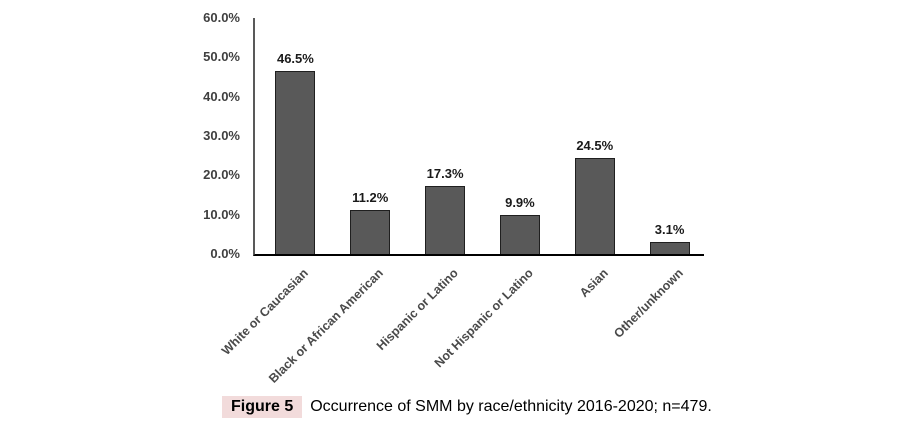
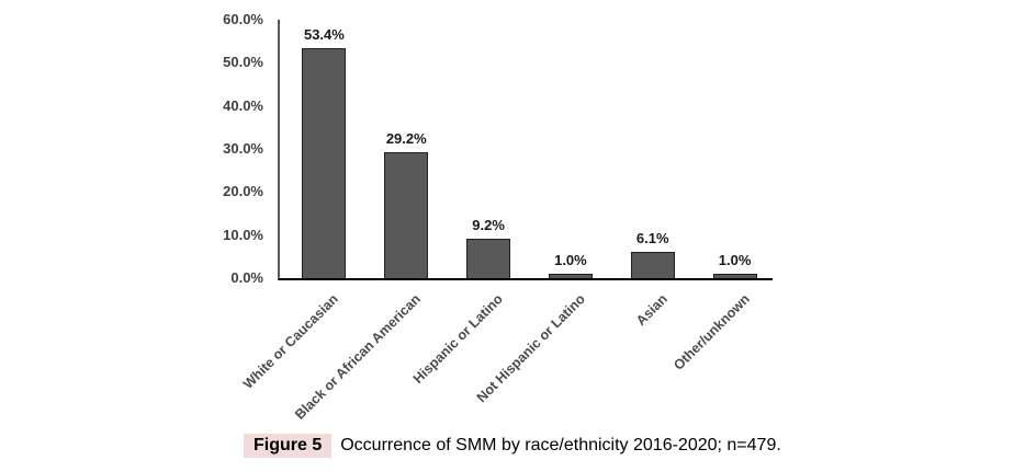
White or Caucasian: 46.5% -> 53.4%
Black or African American: 11.2% -> 29.2%
Hispanic or Latino: 17.3% -> 9.2%
Not Hispanic or Latino: 9.9% -> 1.0%
Asian: 24.5% -> 6.1%
Other/unknown: 3.1% -> 1.0%
